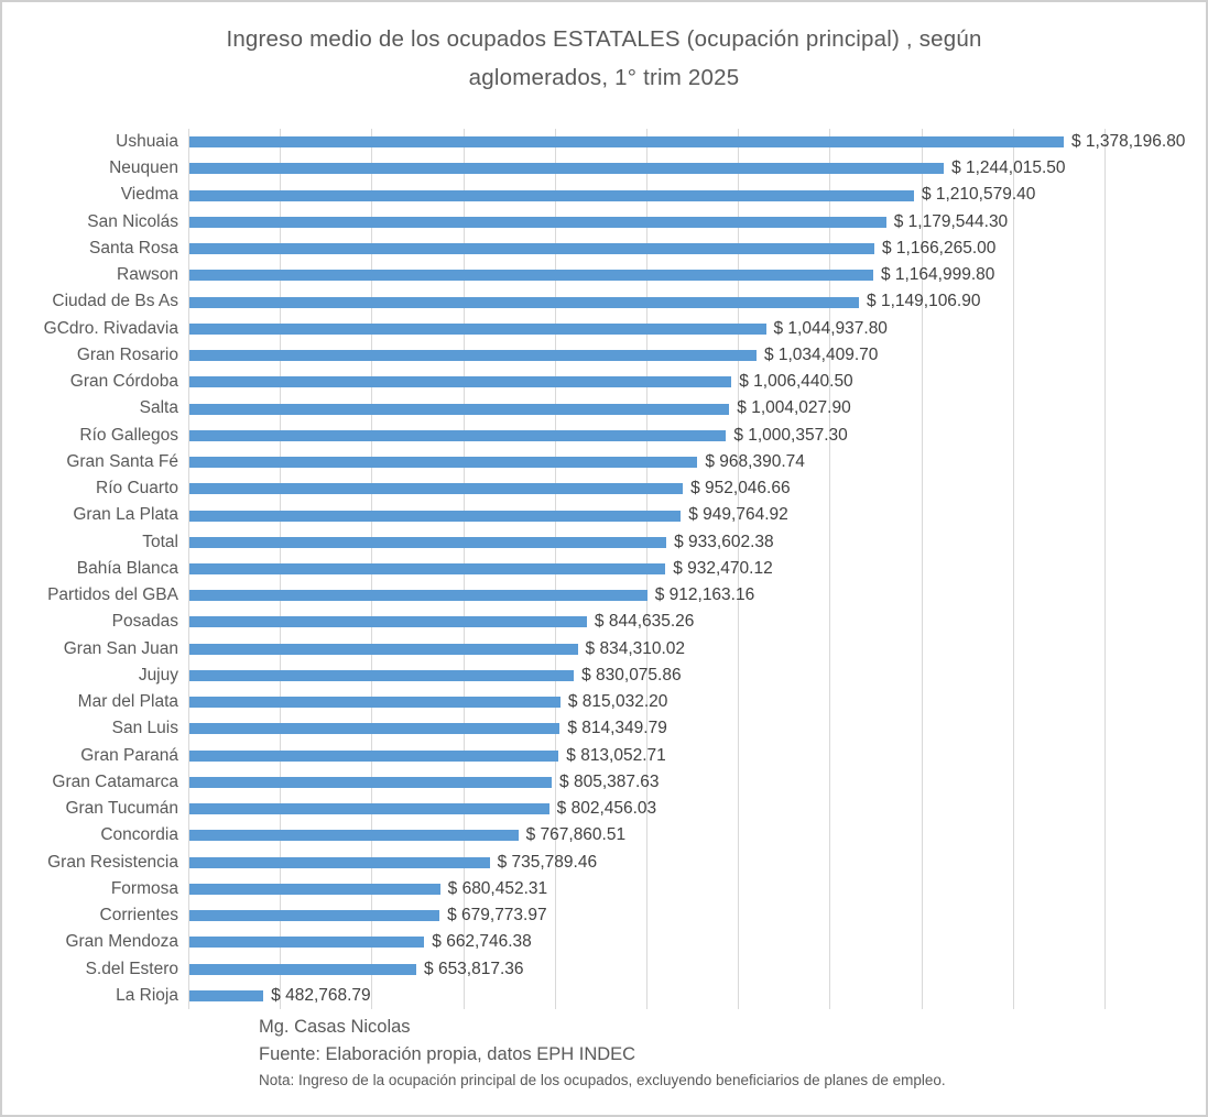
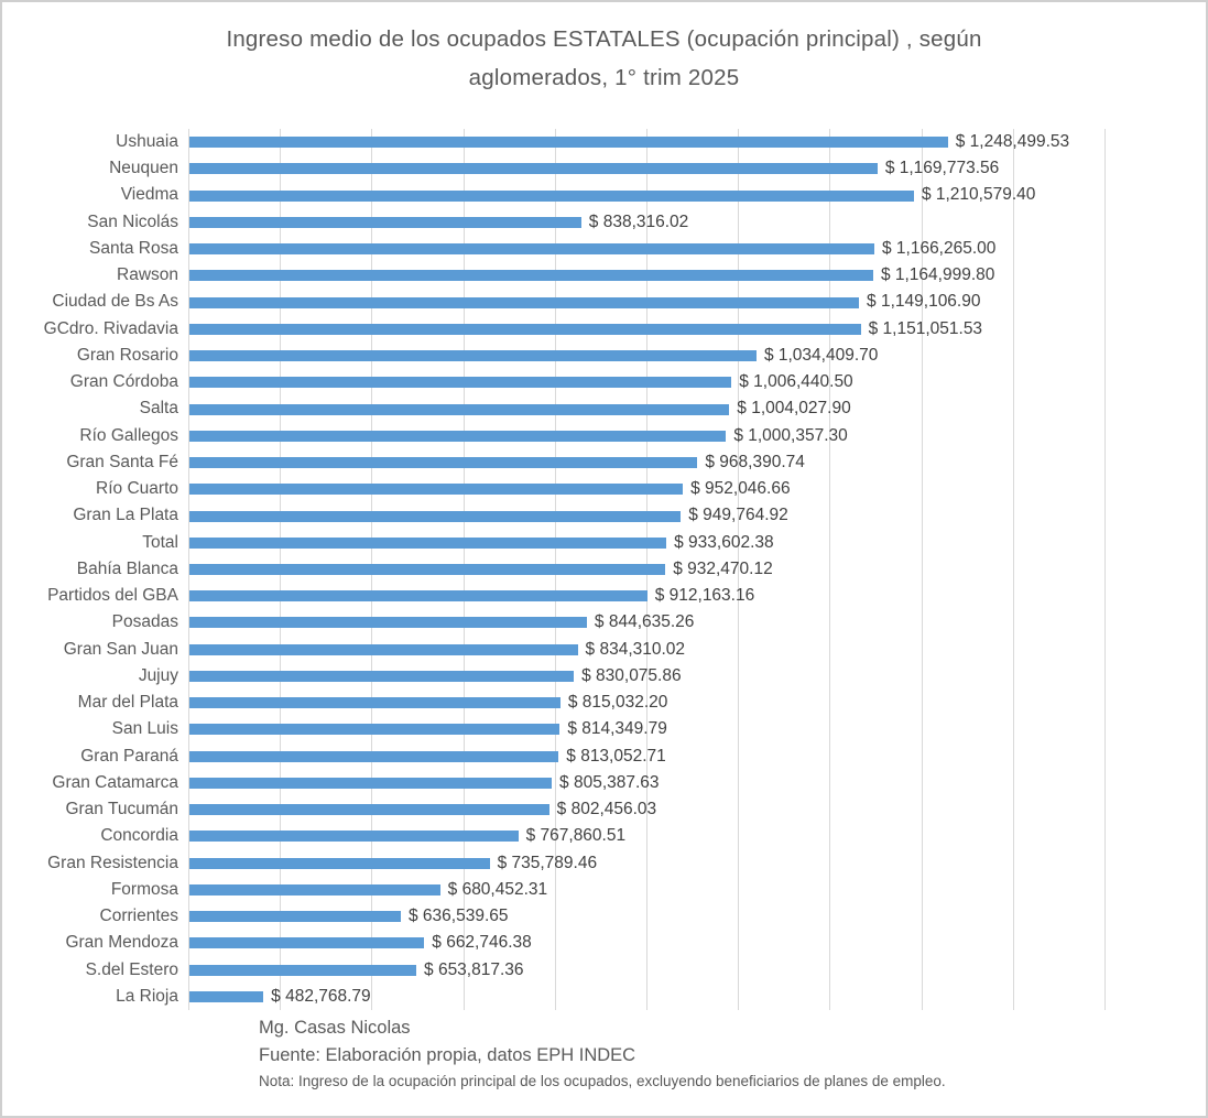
Ushuaia: 1,378,196.80 -> 1,248,499.53
Neuquen: 1,244,015.50 -> 1,169,773.56
San Nicolás: 1,179,544.30 -> 838,316.02
GCdro. Rivadavia: 1,044,937.80 -> 1,151,051.53
Corrientes: 679,773.97 -> 636,539.65
